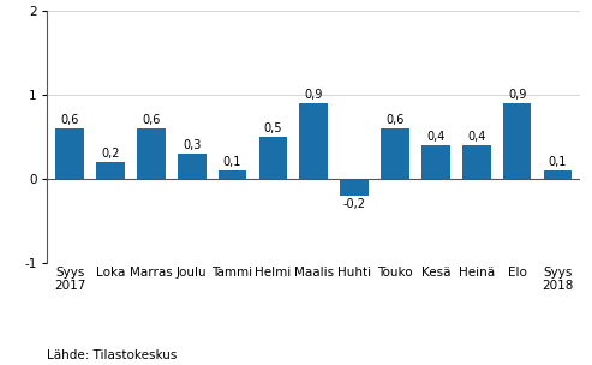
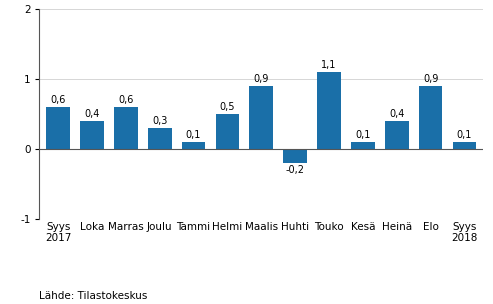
Loka: 0,2 -> 0,4
Touko: 0,6 -> 1,1
Kesä: 0,4 -> 0,1
